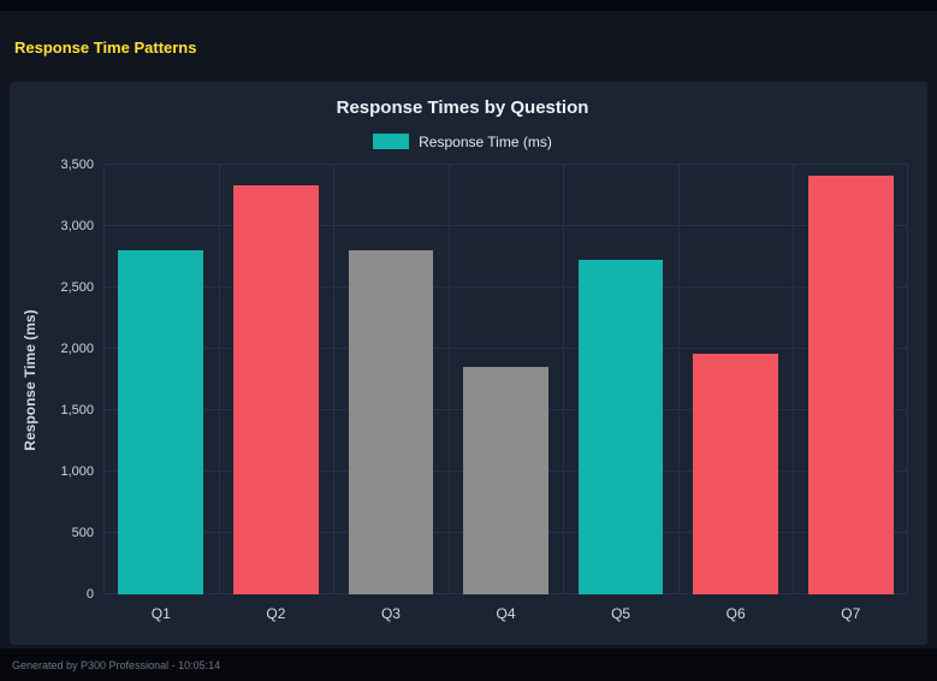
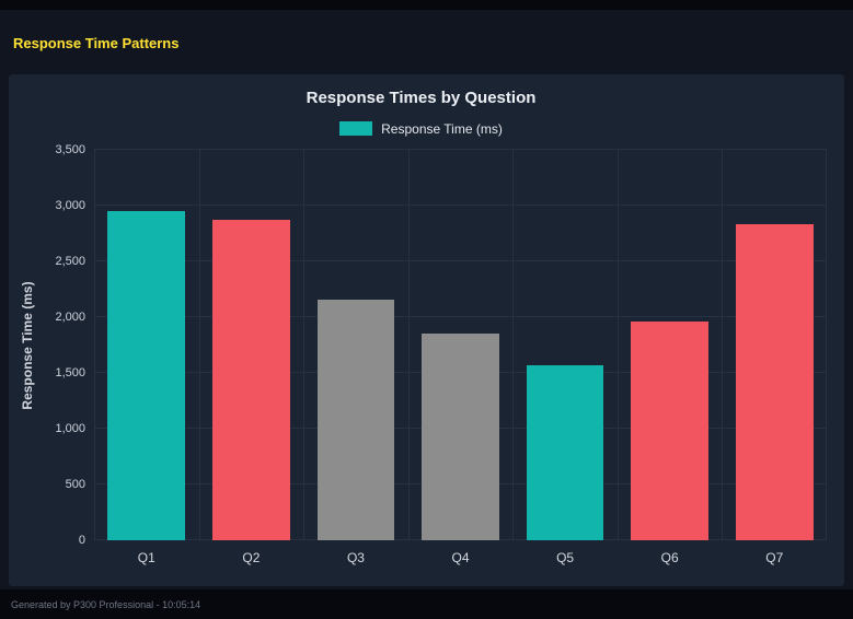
Q1: 2800 -> 2950
Q2: 3330 -> 2870
Q3: 2800 -> 2160
Q5: 2730 -> 1570
Q7: 3410 -> 2830
